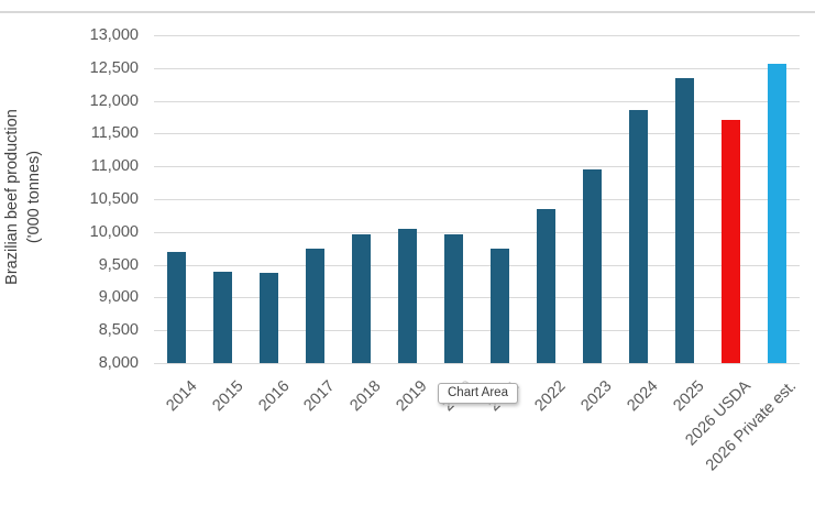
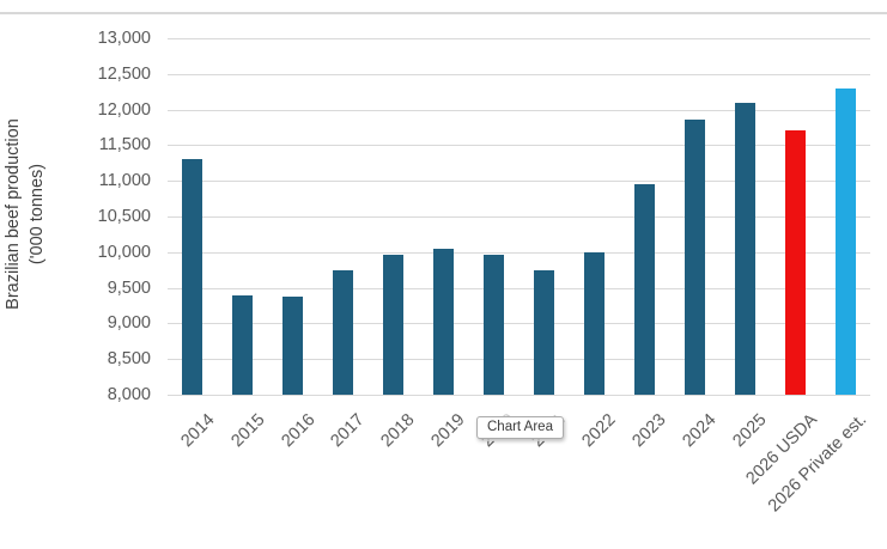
2014: 9700 -> 11300
2022: 10400 -> 10000
2025: 12300 -> 12100
2026 Private est.: 12600 -> 12300
